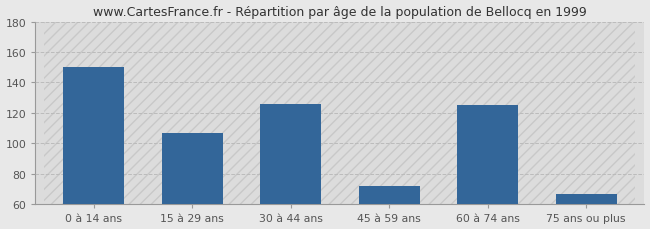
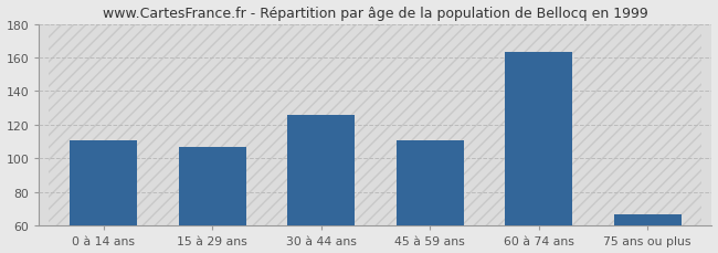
0 à 14 ans: 150 -> 111
45 à 59 ans: 72 -> 111
60 à 74 ans: 125 -> 163
